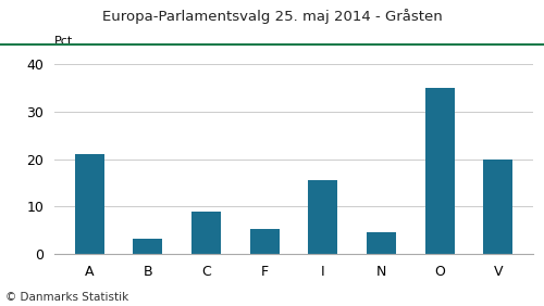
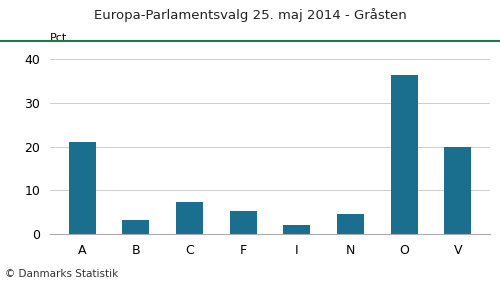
C: 9.0 -> 7.3
I: 15.5 -> 2.1
O: 35.0 -> 36.5
